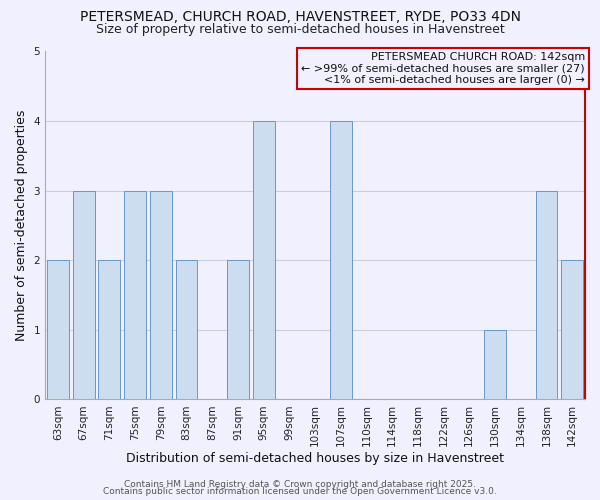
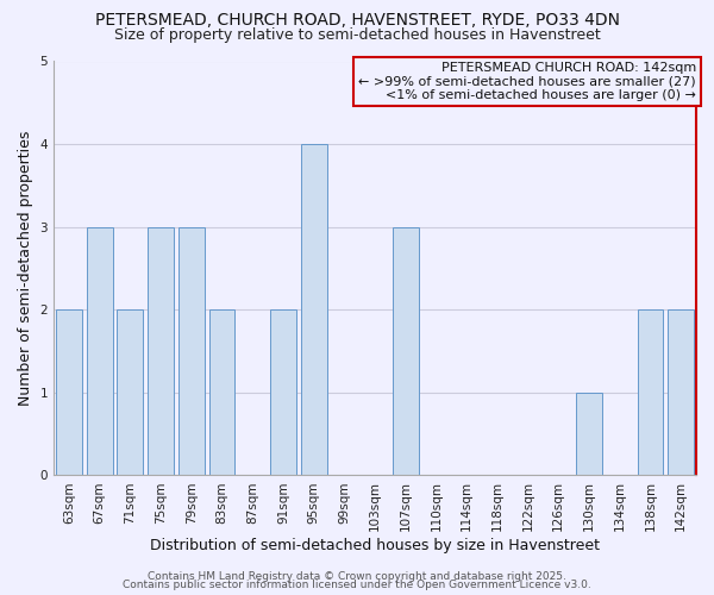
107sqm: 4 -> 3
138sqm: 3 -> 2
